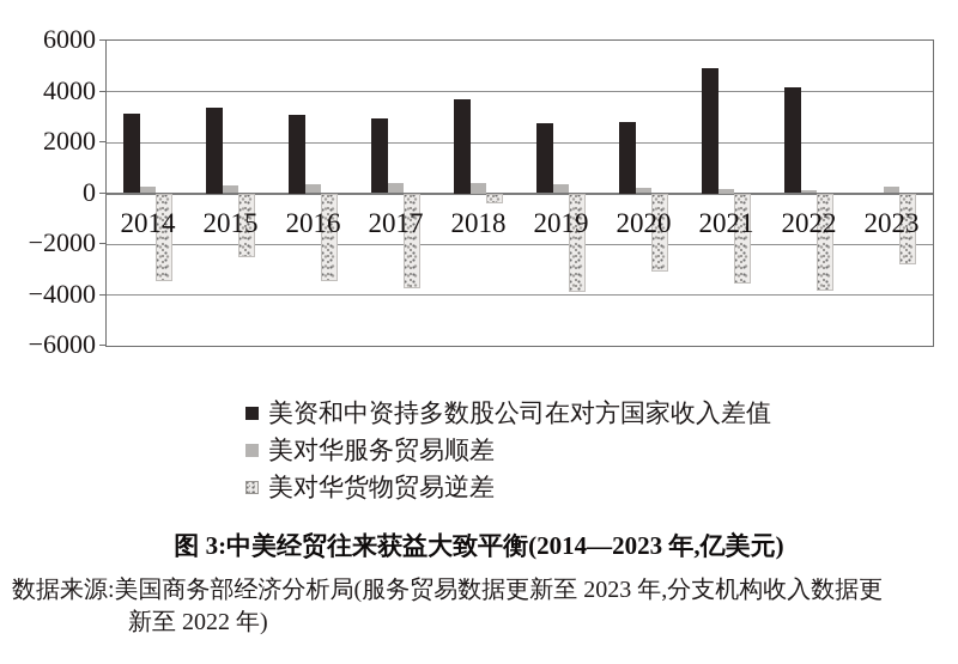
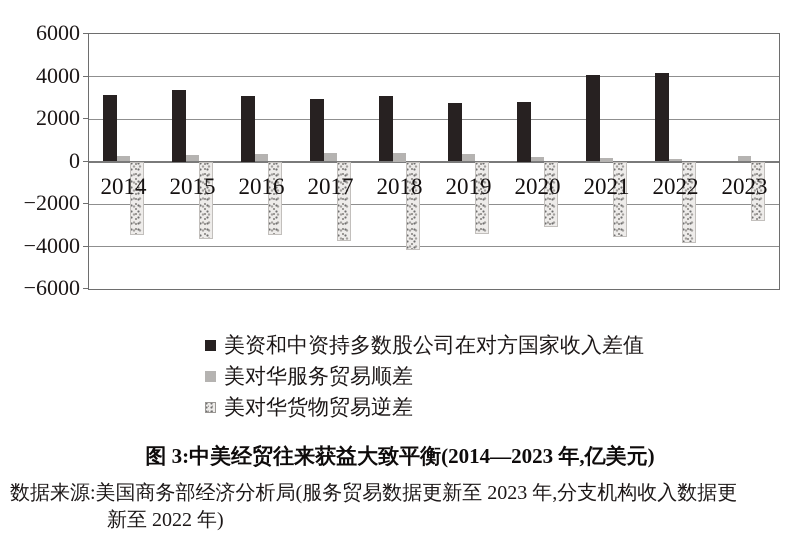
美对华货物贸易逆差/2015: -2500 -> -3700
美资和中资持多数股公司在对方国家收入差值/2018: 3700 -> 3100
美对华货物贸易逆差/2018: -400 -> -4200
美对华货物贸易逆差/2019: -3900 -> -3400
美资和中资持多数股公司在对方国家收入差值/2021: 4900 -> 4100
